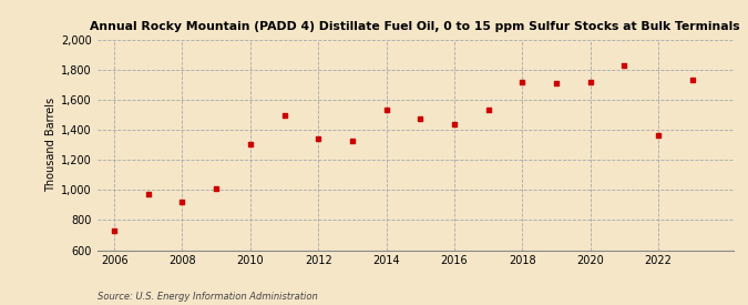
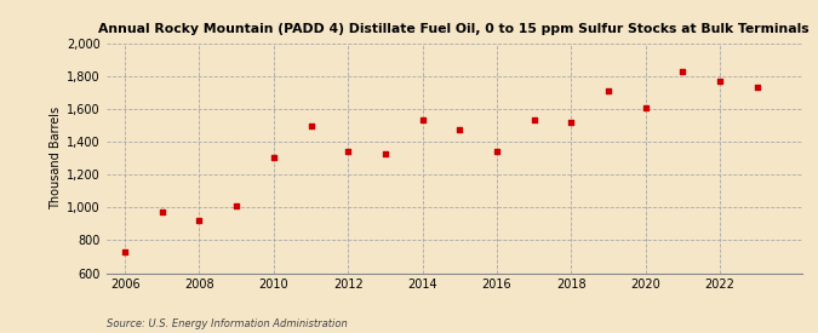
2016: 1,440 -> 1,340
2018: 1,720 -> 1,520
2020: 1,720 -> 1,610
2022: 1,360 -> 1,770
